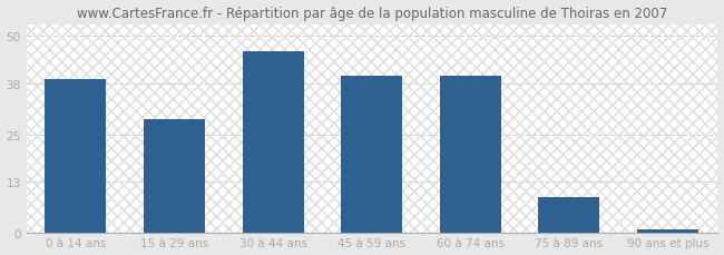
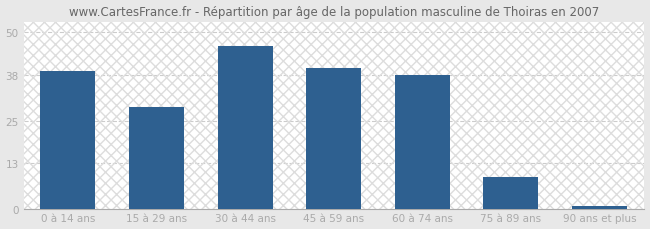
60 à 74 ans: 40 -> 38
